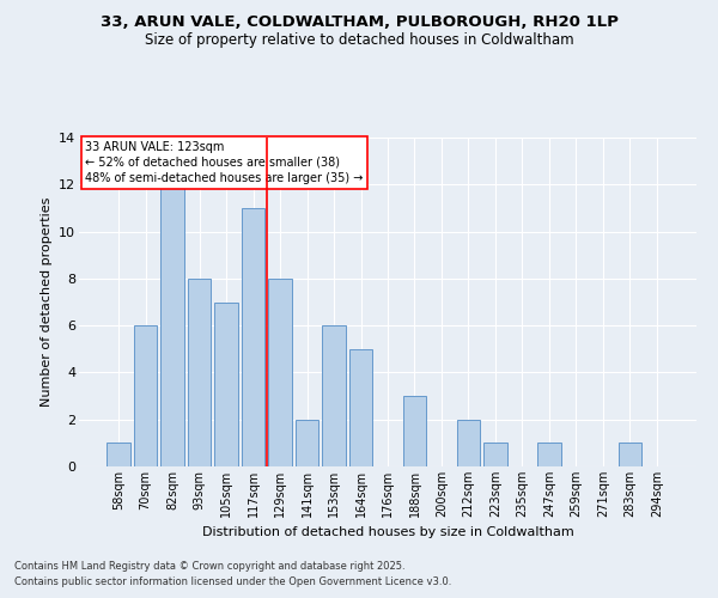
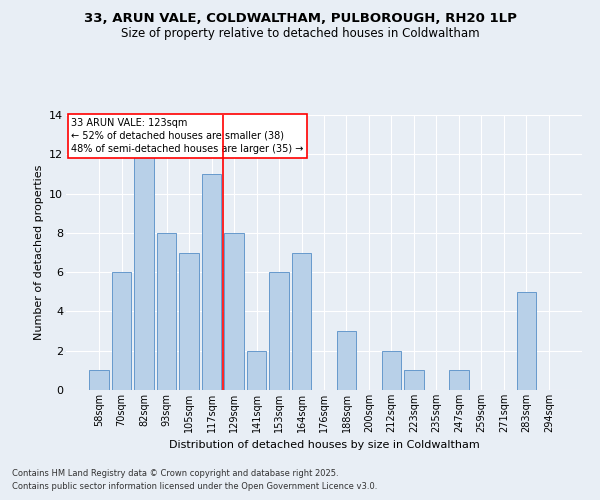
164sqm: 5 -> 7
283sqm: 1 -> 5
